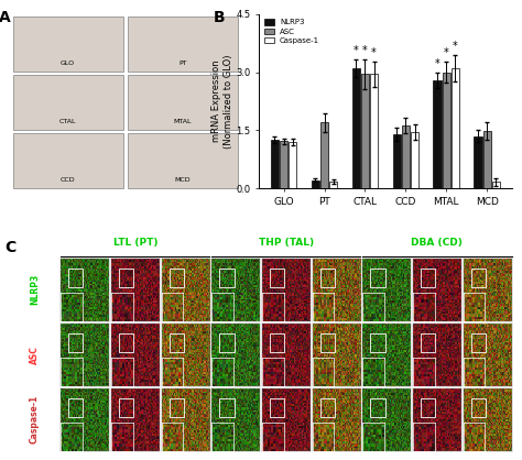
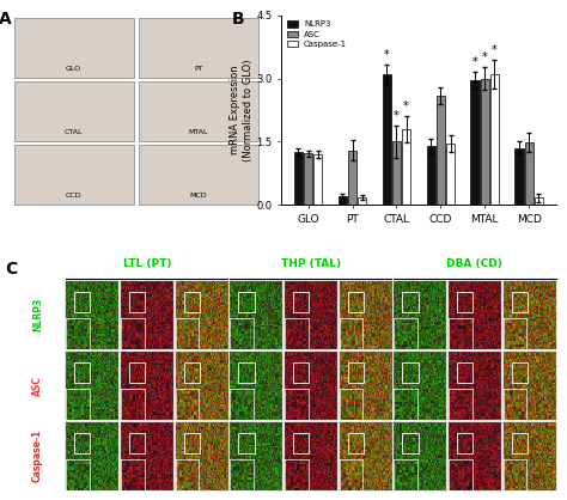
ASC/PT: 1.70 -> 1.30
ASC/CTAL: 2.95 -> 1.50
Caspase-1/CTAL: 2.95 -> 1.80
ASC/CCD: 1.62 -> 2.60
NLRP3/MTAL: 2.80 -> 2.95
